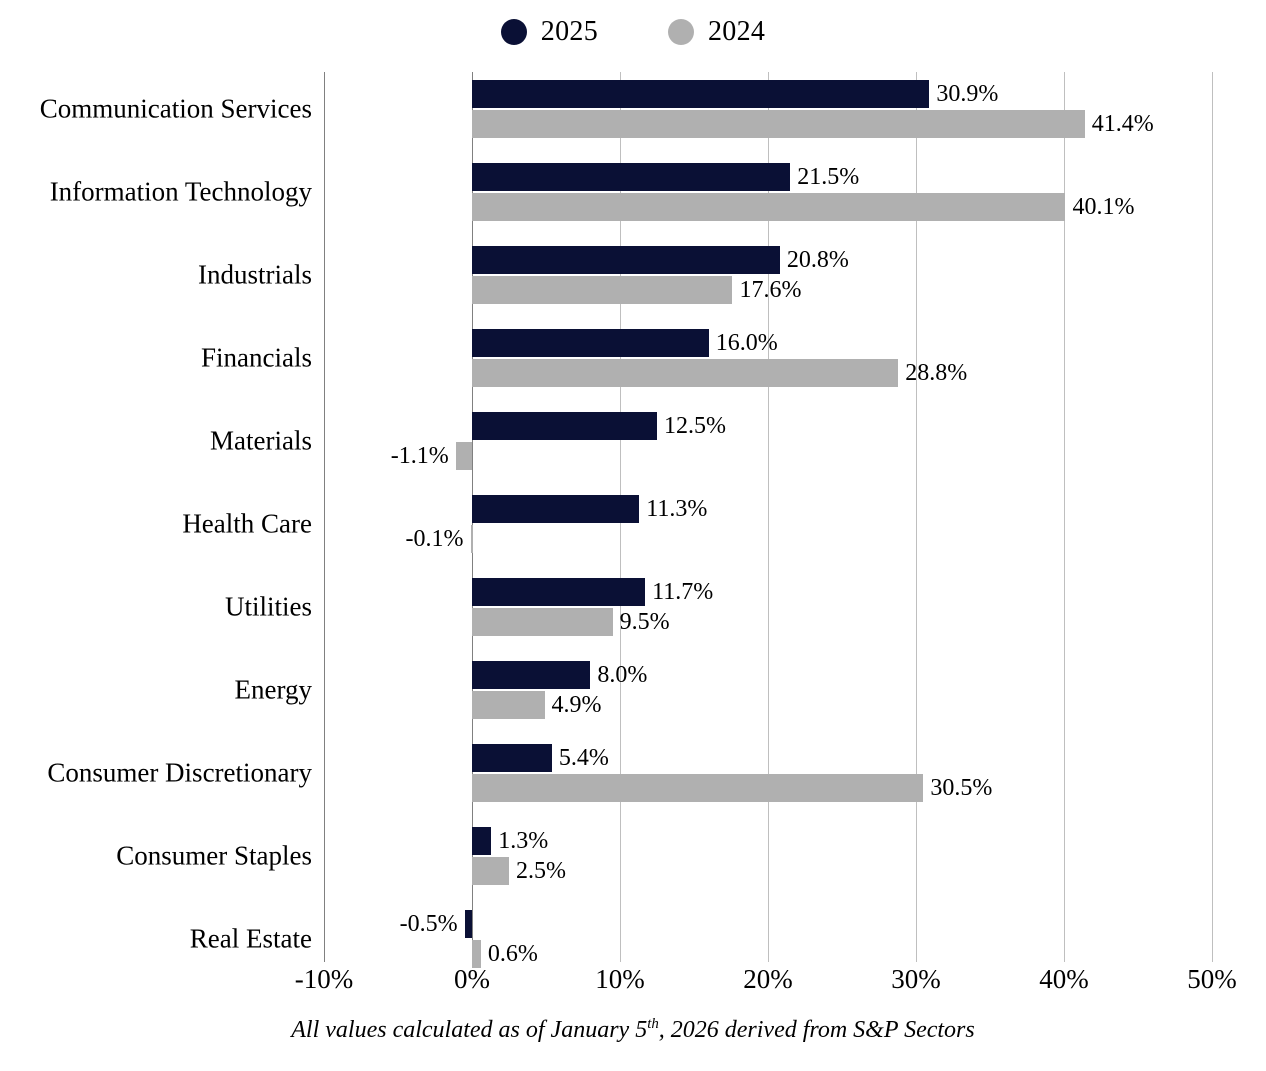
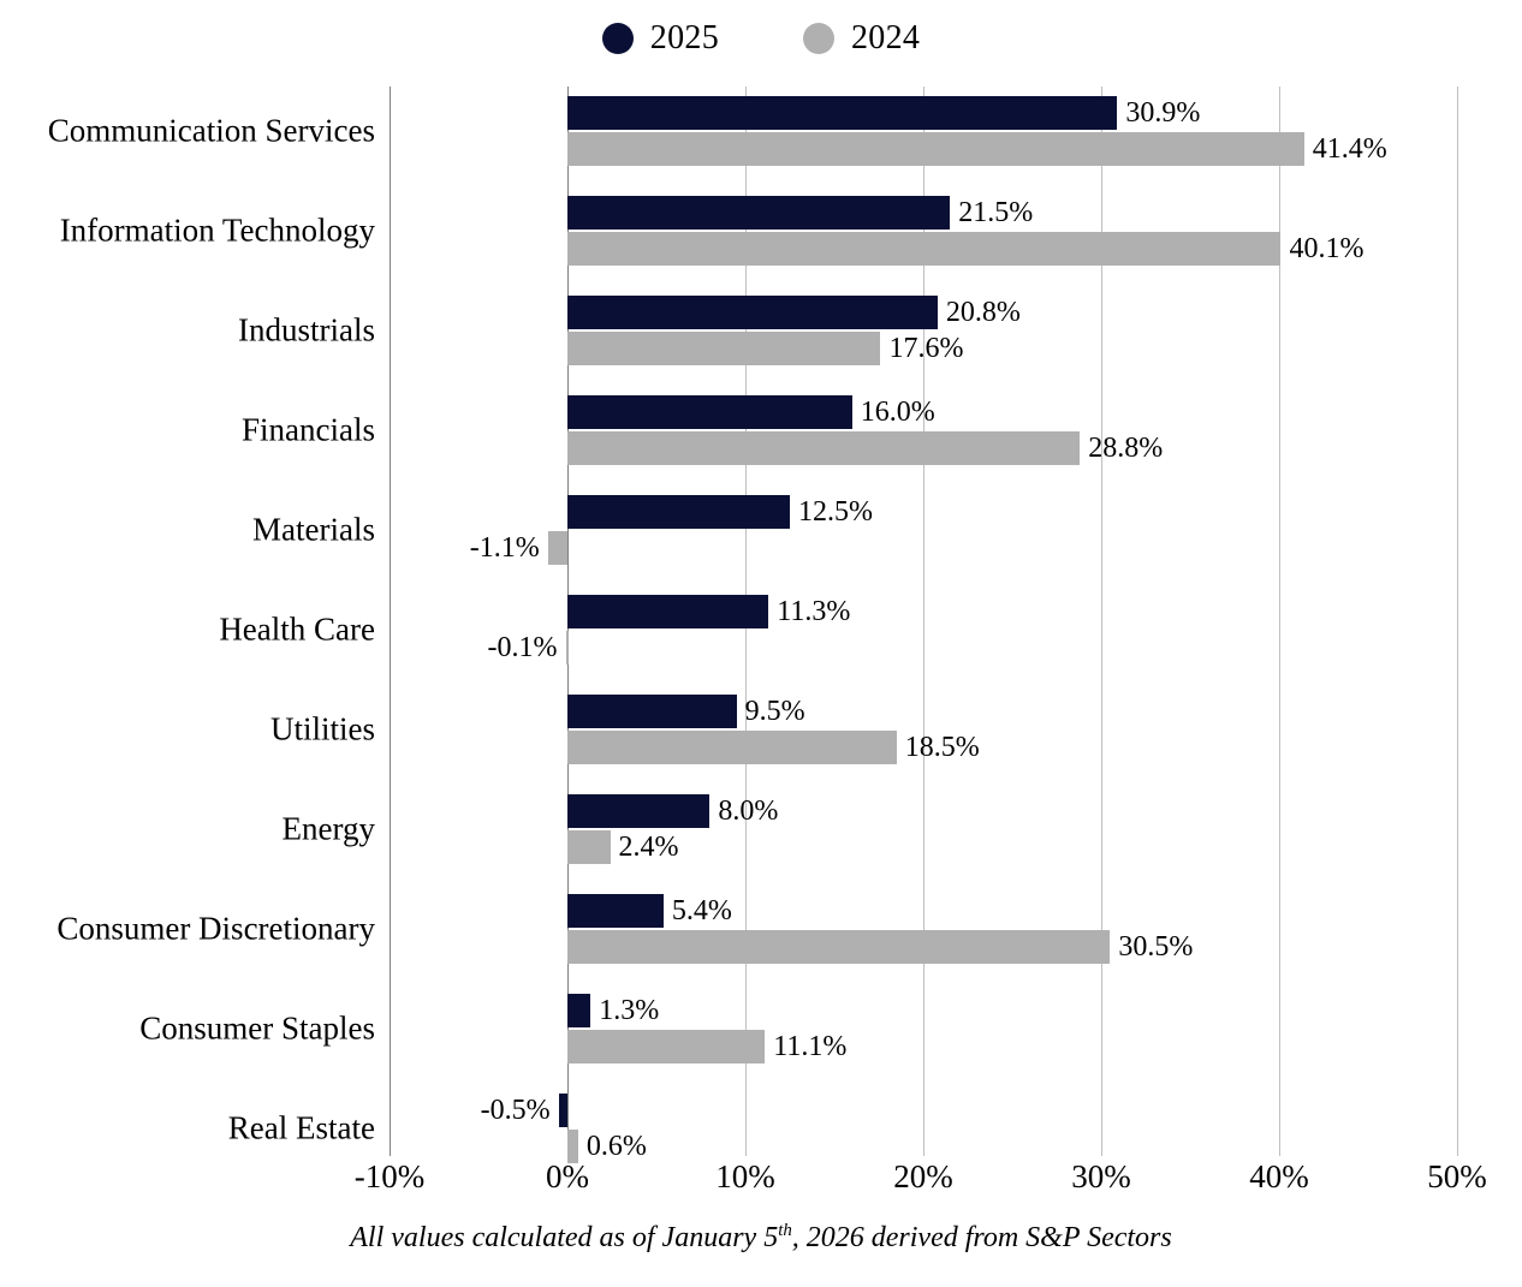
2025/Utilities: 11.7% -> 9.5%
2024/Utilities: 9.5% -> 18.5%
2024/Energy: 4.9% -> 2.4%
2024/Consumer Staples: 2.5% -> 11.1%
